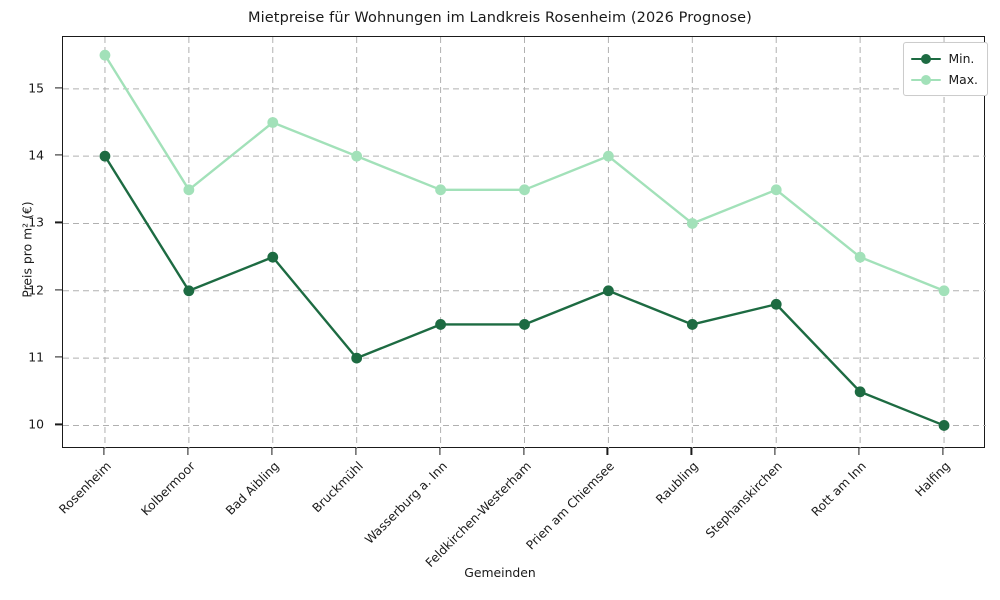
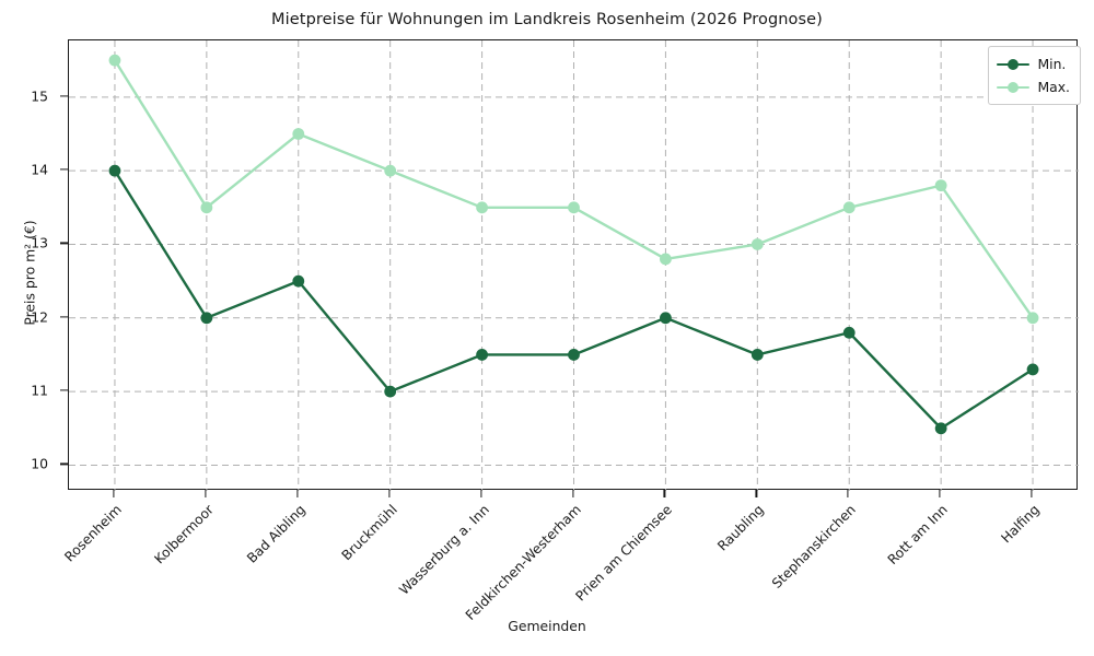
Max./Prien am Chiemsee: 14.0 -> 12.8
Max./Rott am Inn: 12.5 -> 13.8
Min./Halfing: 10.0 -> 11.3
